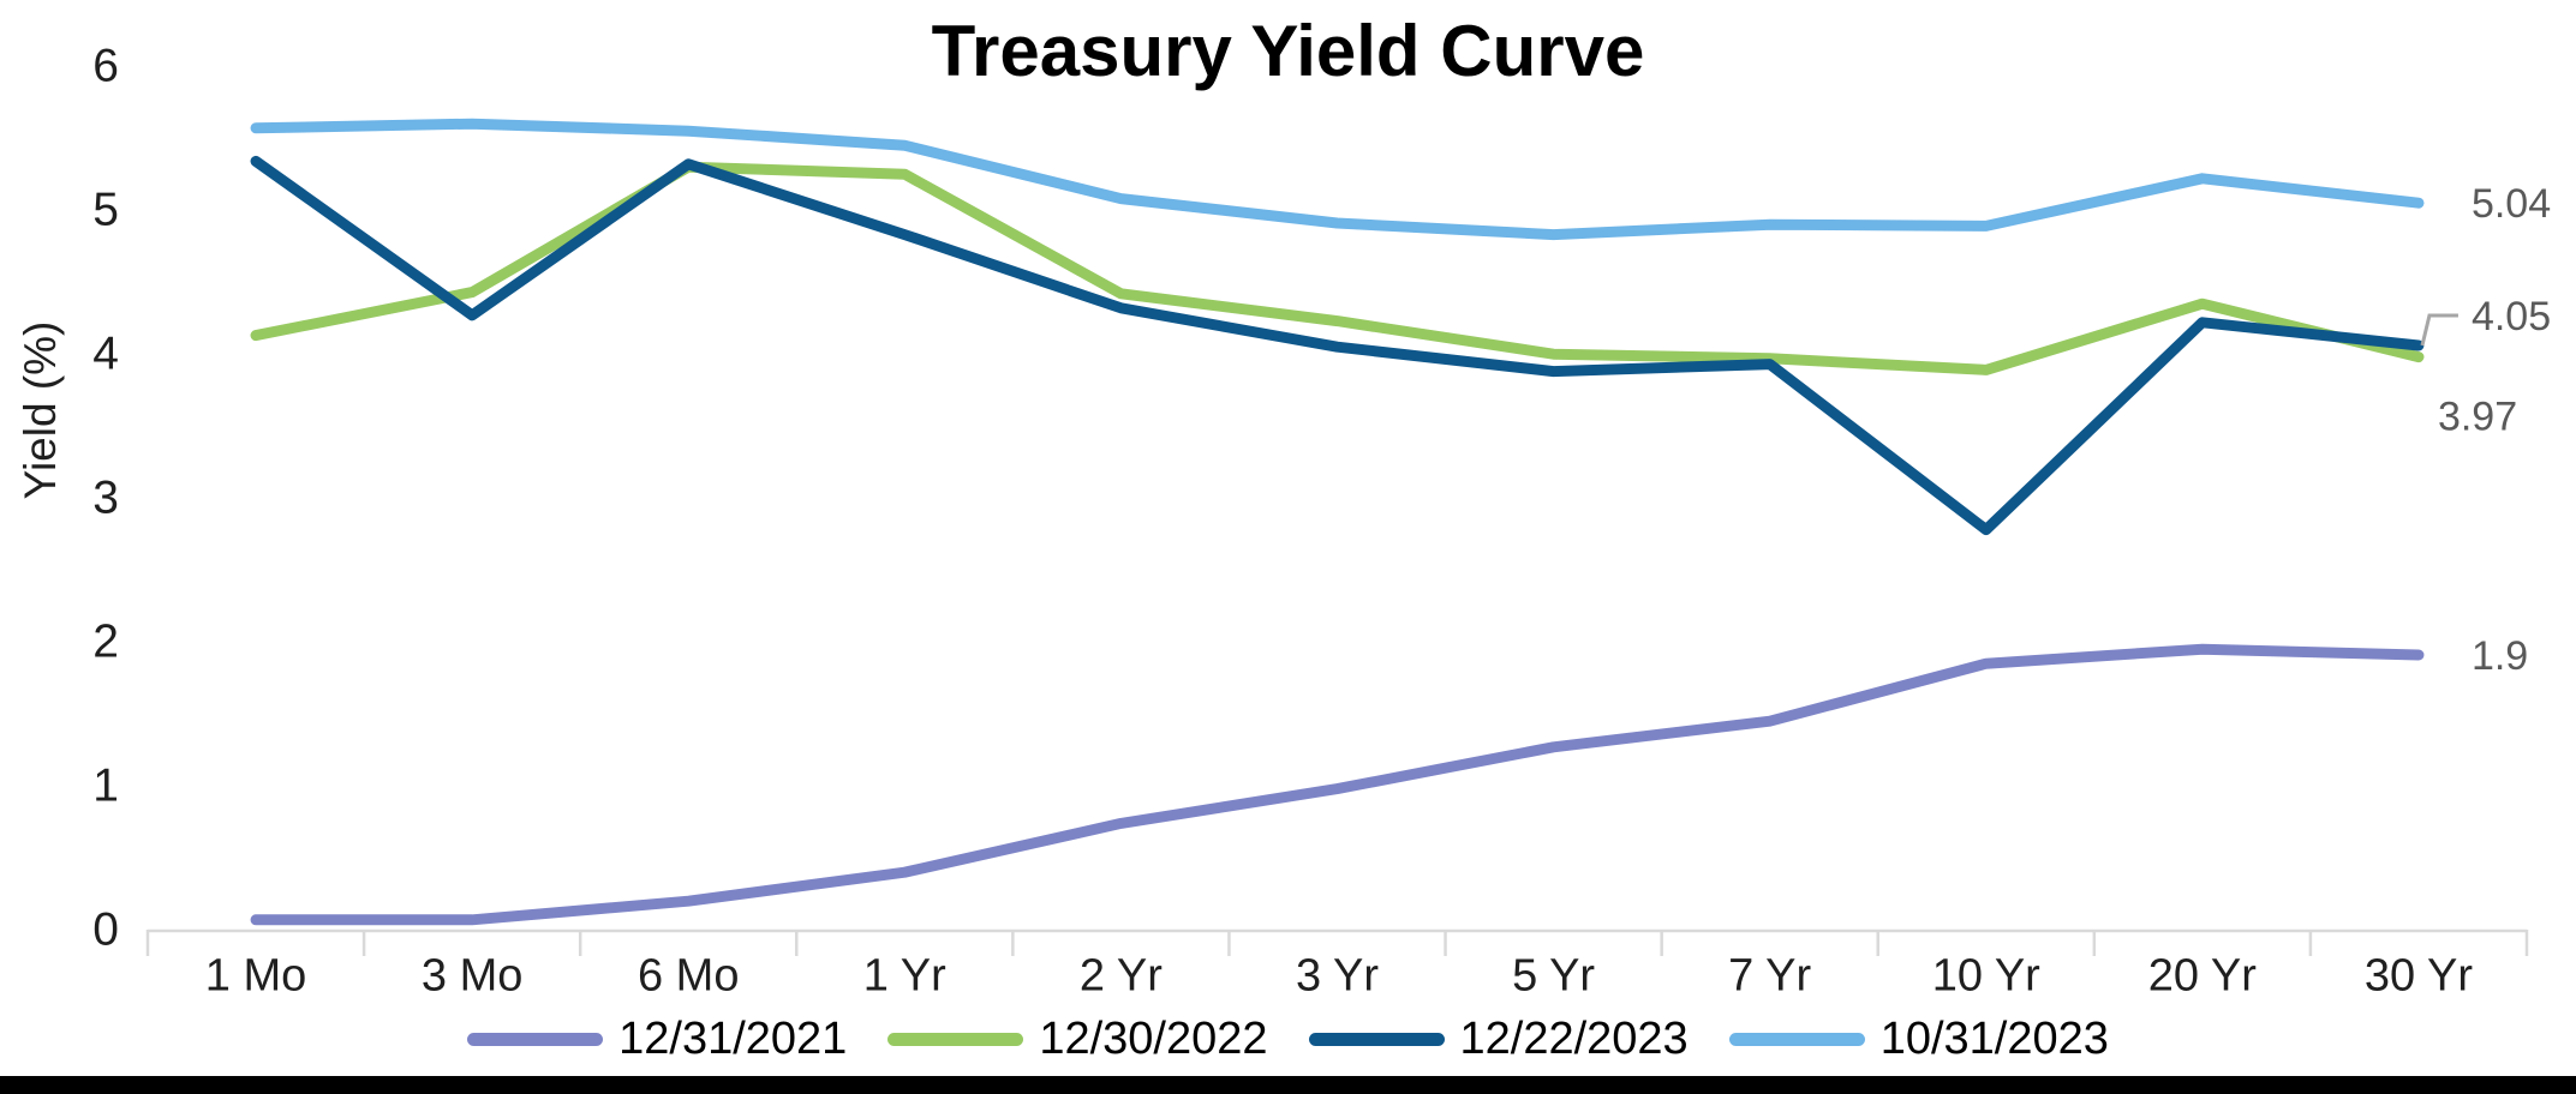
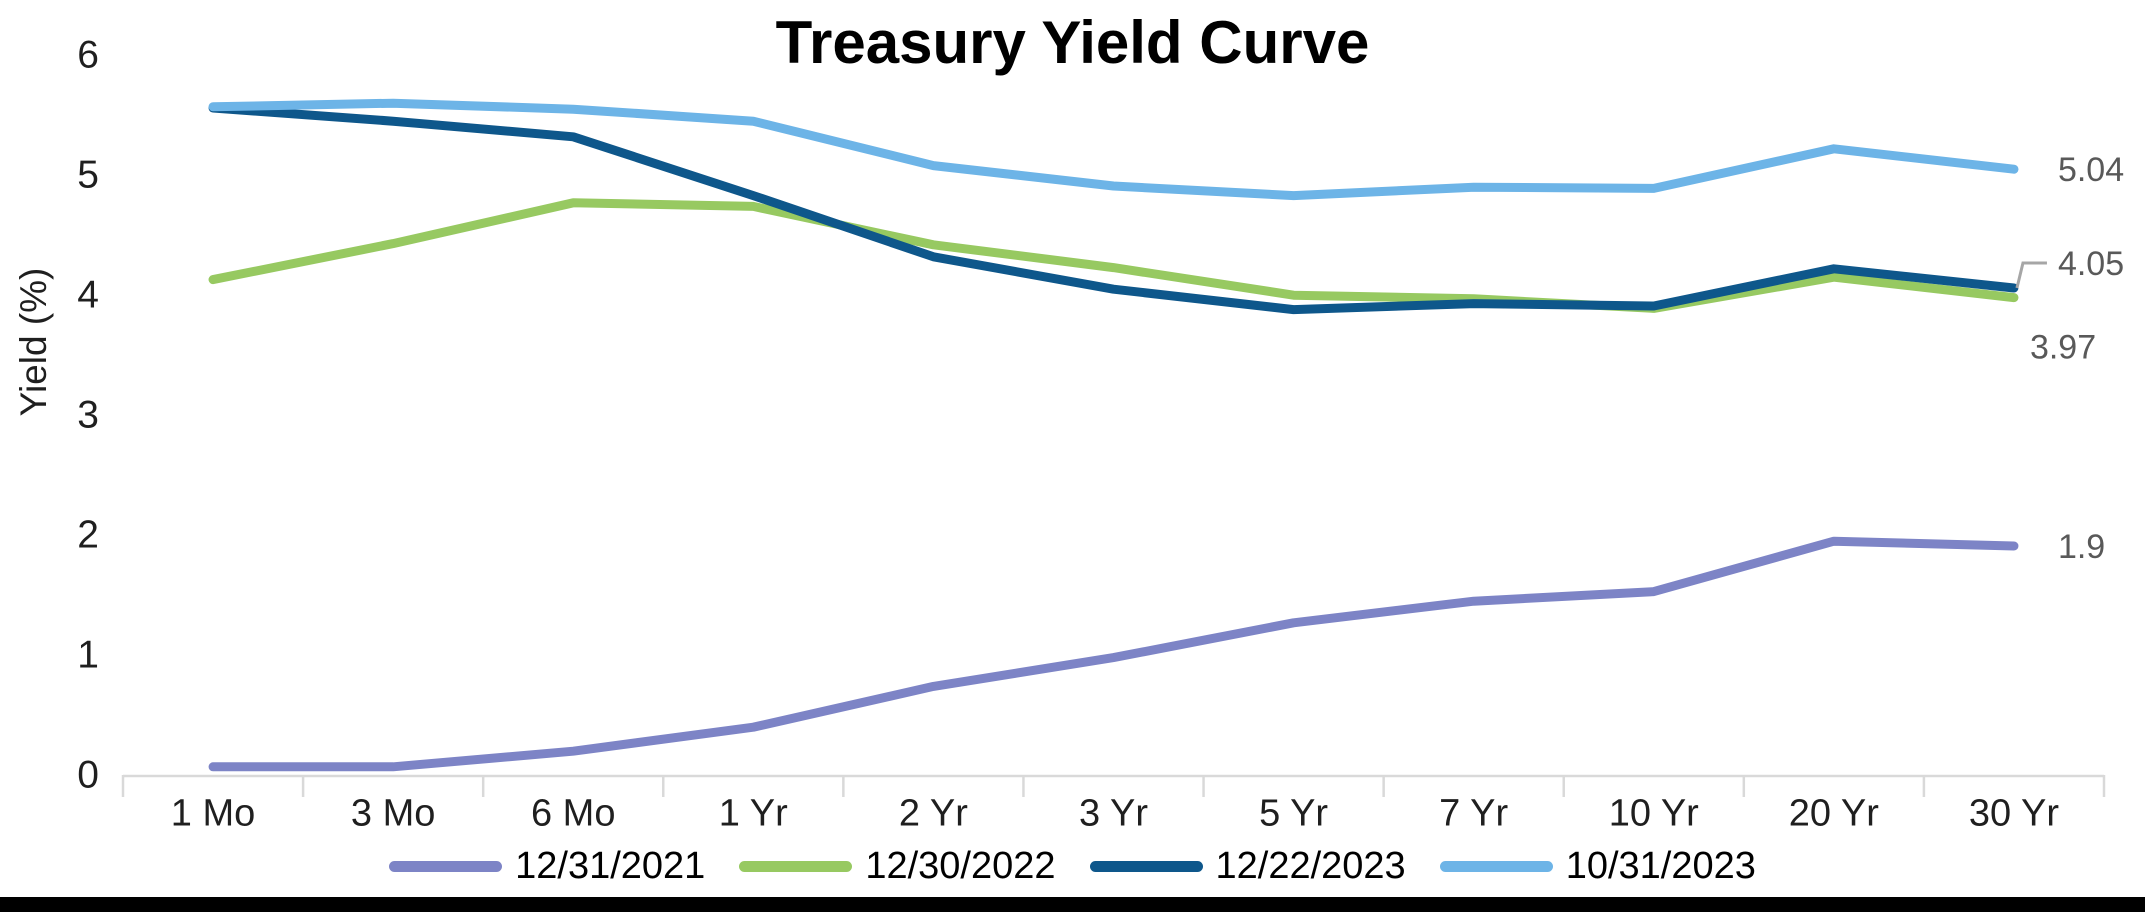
12/22/2023/1 Mo: 5.33 -> 5.55
12/22/2023/3 Mo: 4.26 -> 5.44
12/30/2022/6 Mo: 5.29 -> 4.76
12/30/2022/1 Yr: 5.24 -> 4.73
12/31/2021/10 Yr: 1.84 -> 1.52
12/22/2023/10 Yr: 2.77 -> 3.90
12/30/2022/20 Yr: 4.34 -> 4.14
